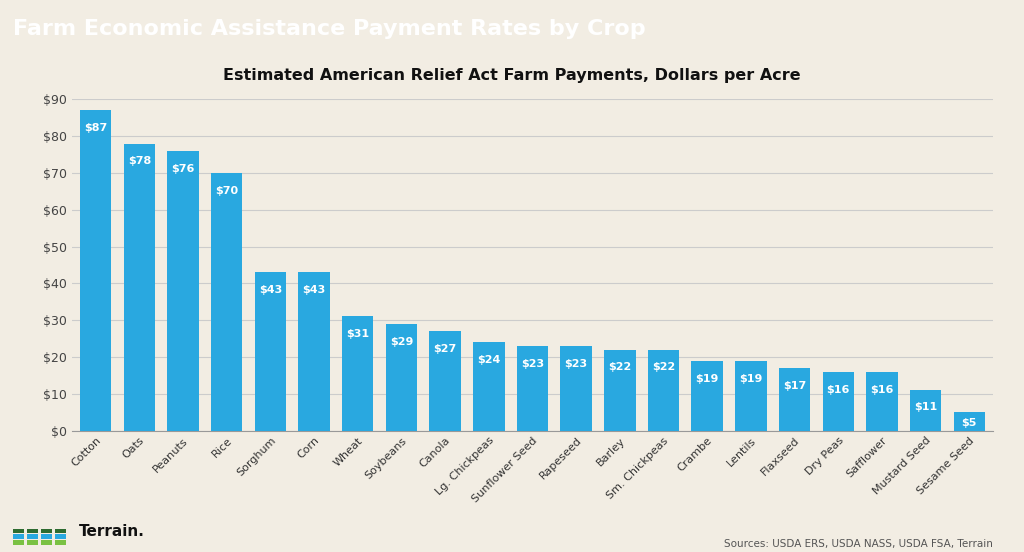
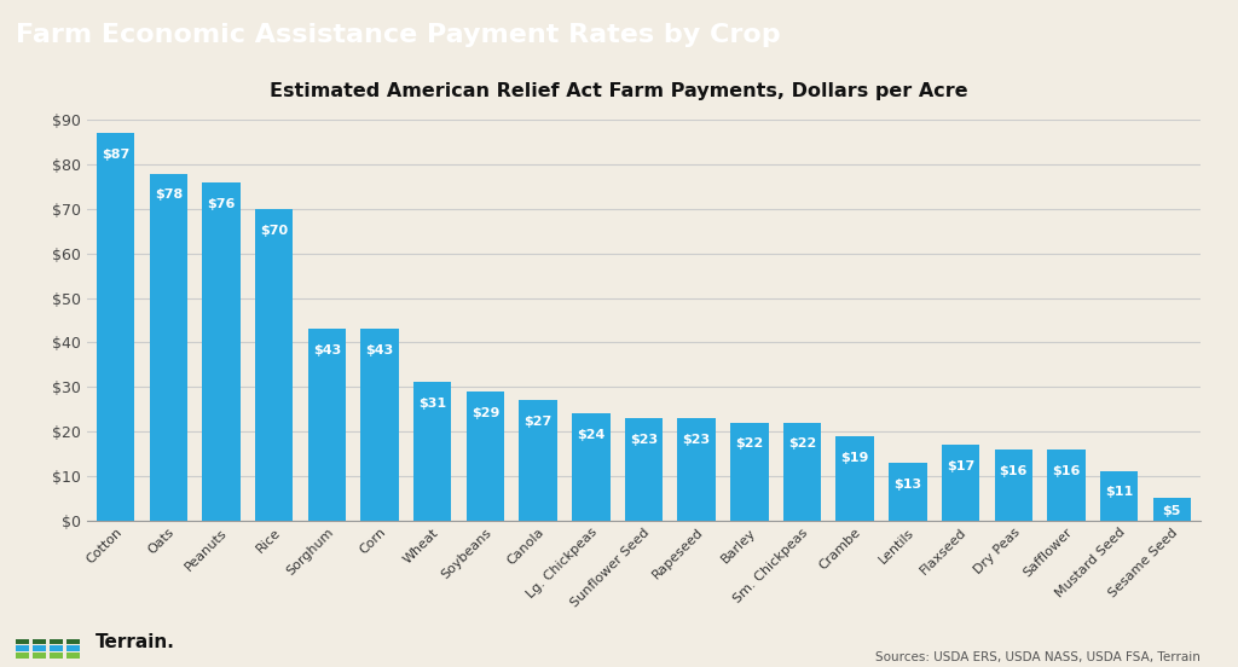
Lentils: $19 -> $13
